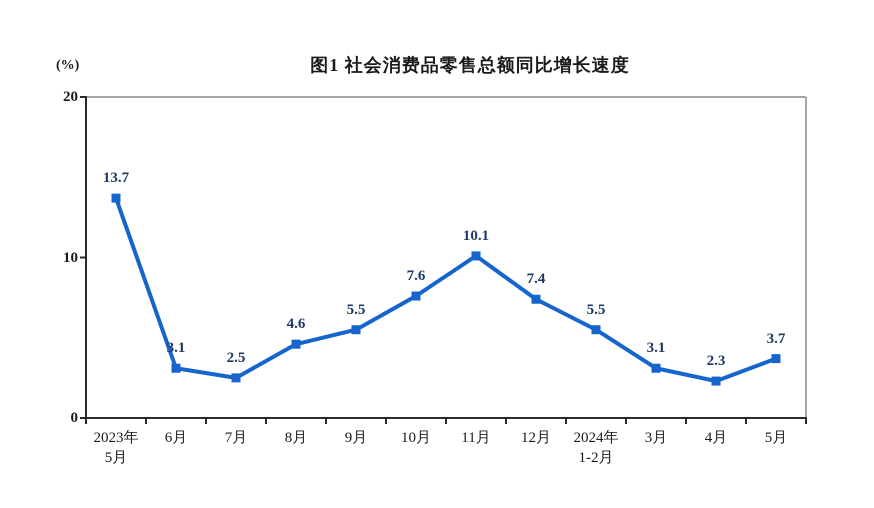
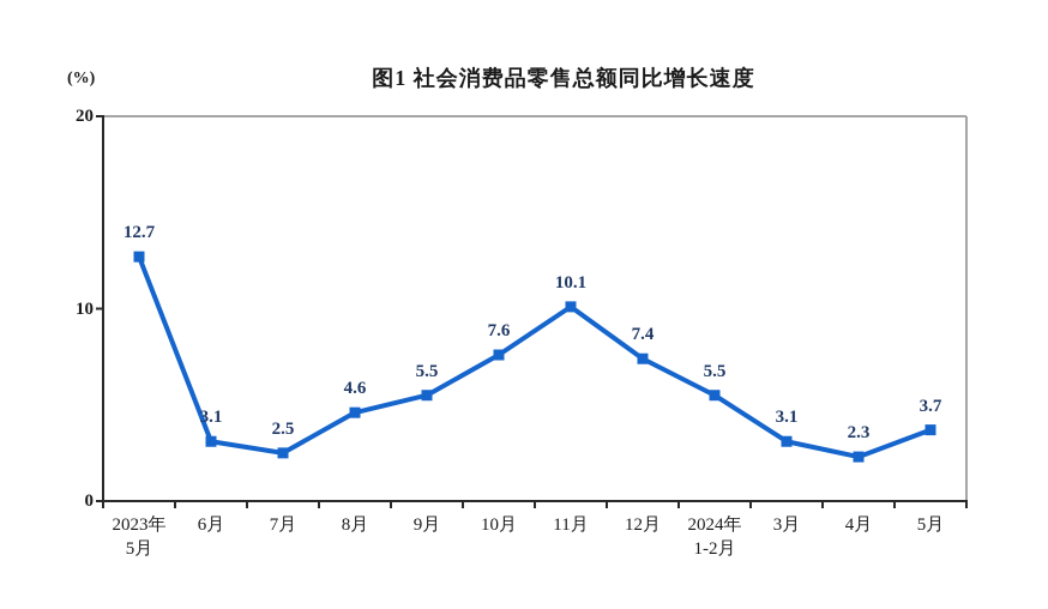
2023年 5月: 13.7 -> 12.7
